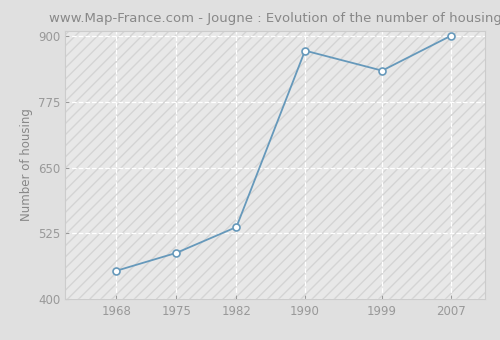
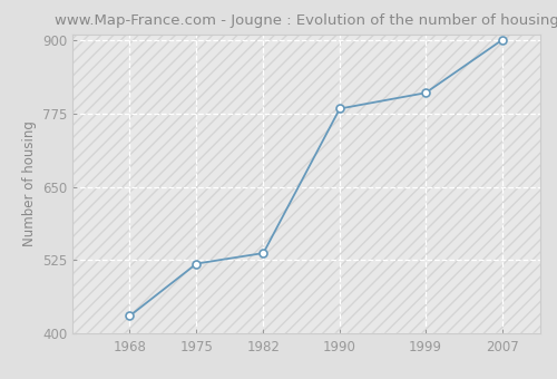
1968: 454 -> 430
1975: 488 -> 519
1990: 872 -> 783
1999: 834 -> 810
